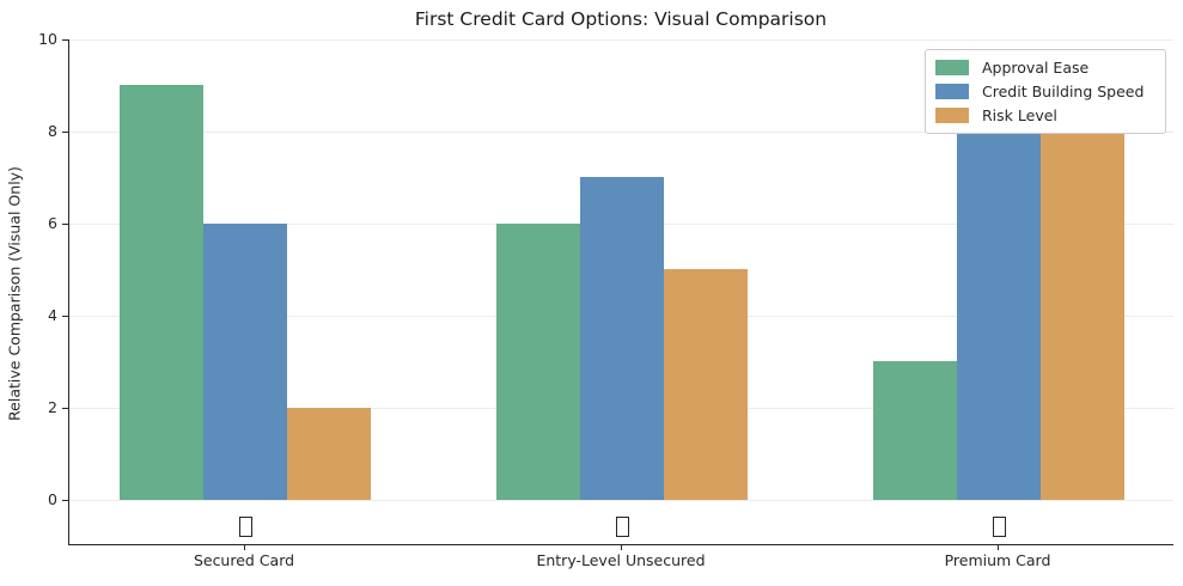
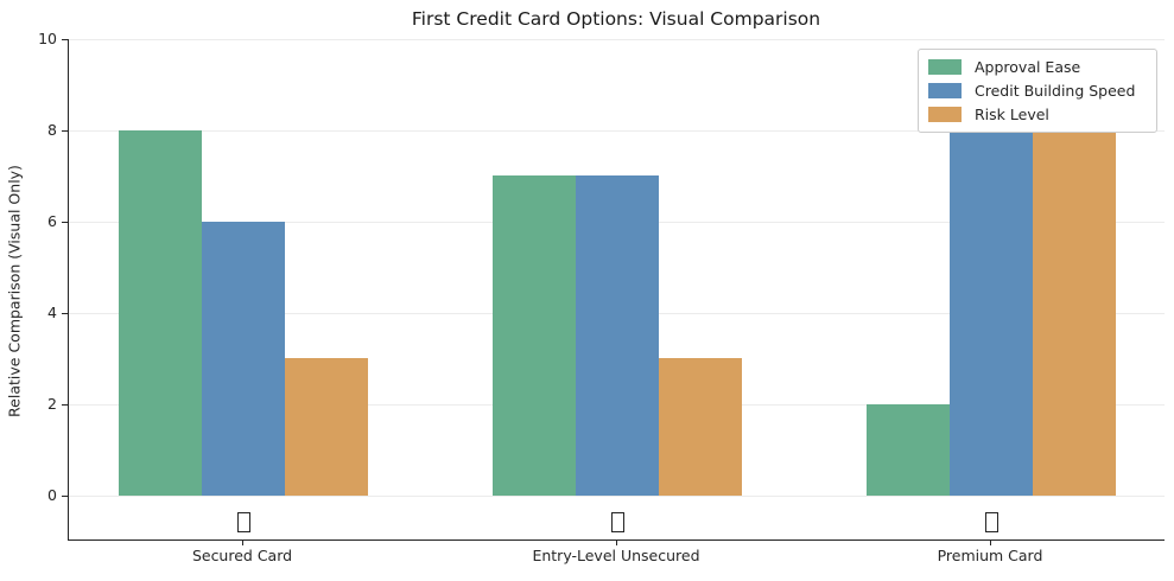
Approval Ease/Secured Card: 9 -> 8
Risk Level/Secured Card: 2 -> 3
Approval Ease/Entry-Level Unsecured: 6 -> 7
Risk Level/Entry-Level Unsecured: 5 -> 3
Approval Ease/Premium Card: 3 -> 2
Credit Building Speed/Premium Card: 8 -> 9
Risk Level/Premium Card: 8 -> 9
